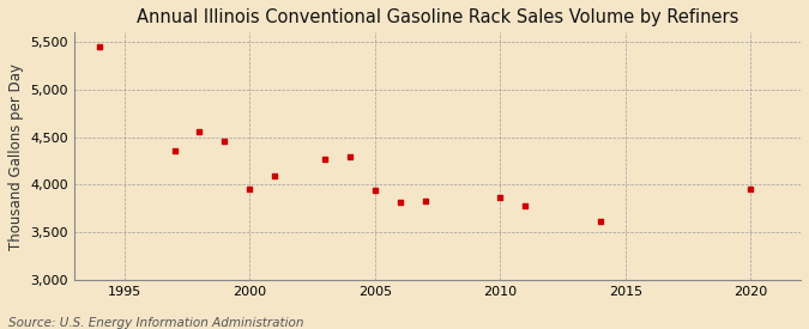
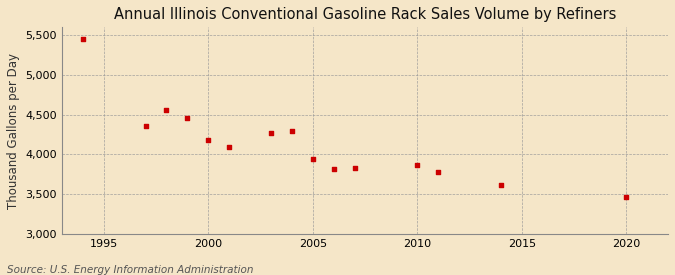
2000: 3,960 -> 4,180
2020: 3,960 -> 3,460
